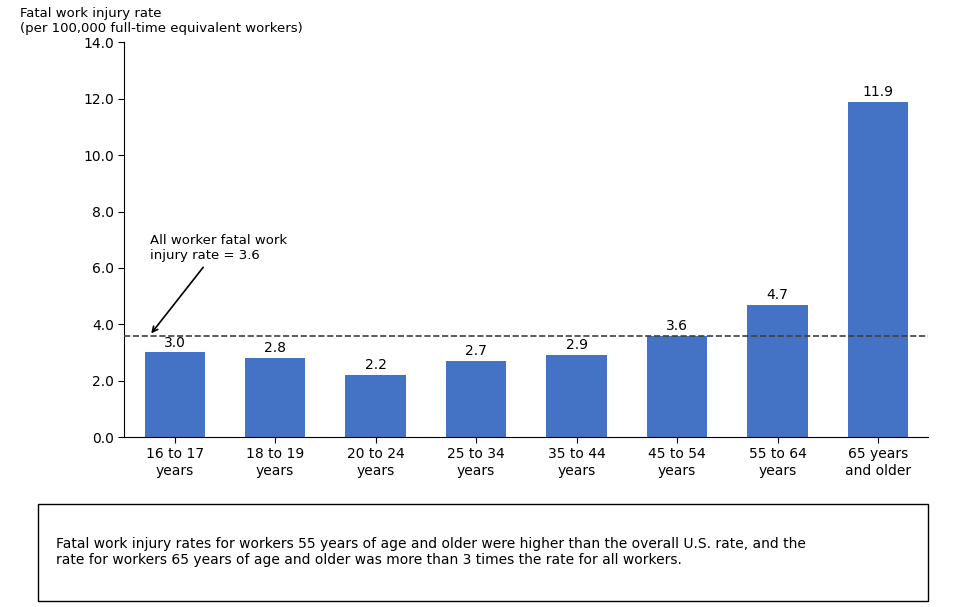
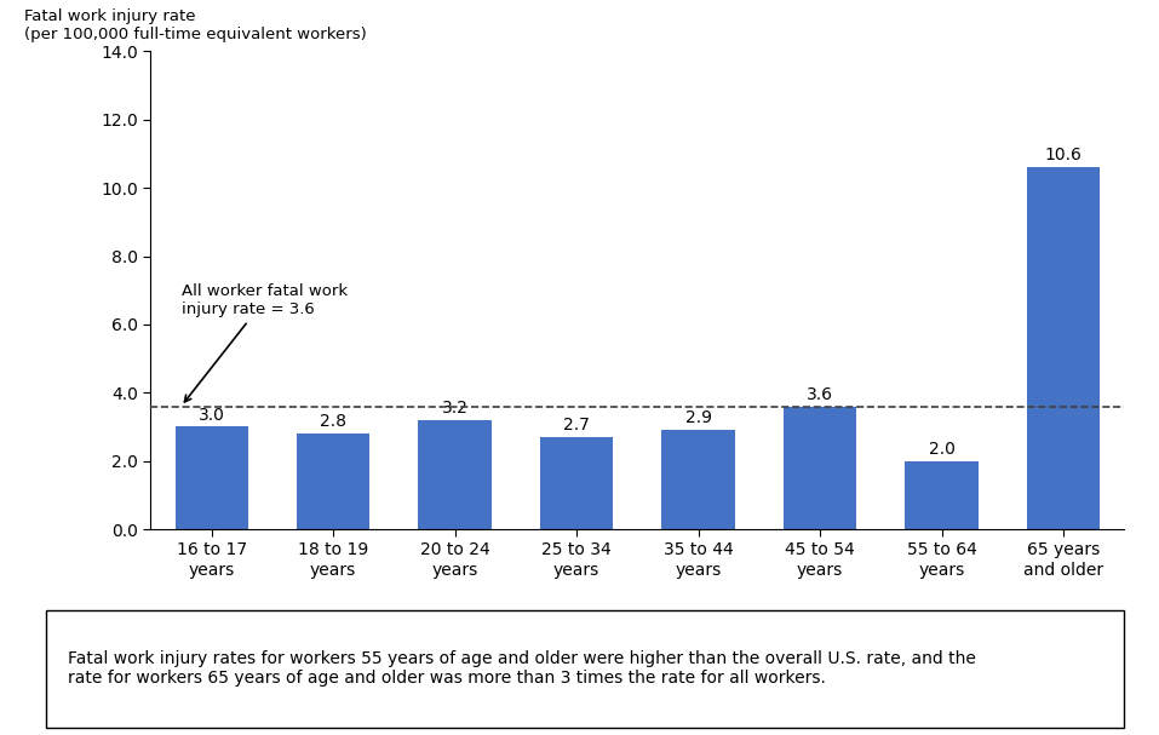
20 to 24 years: 2.2 -> 3.2
55 to 64 years: 4.7 -> 2.0
65 years and older: 11.9 -> 10.6
